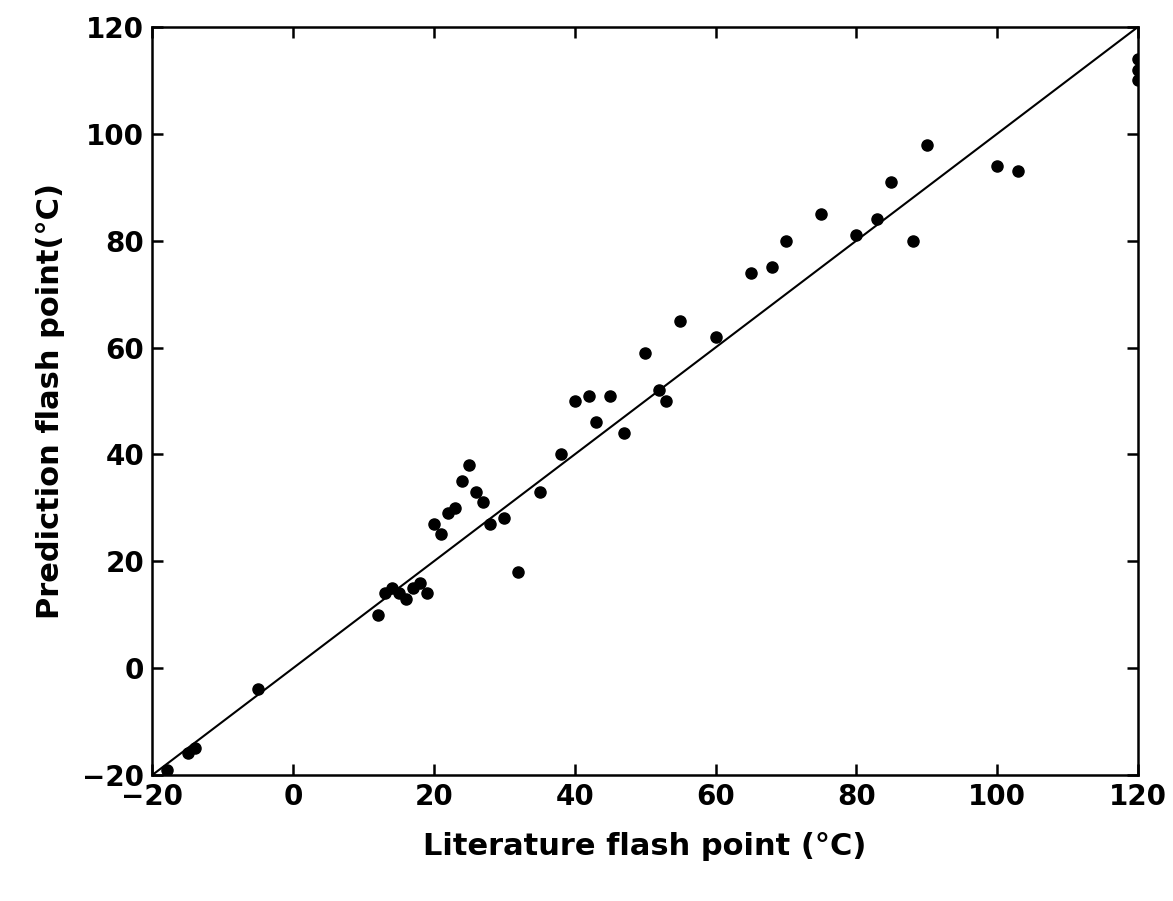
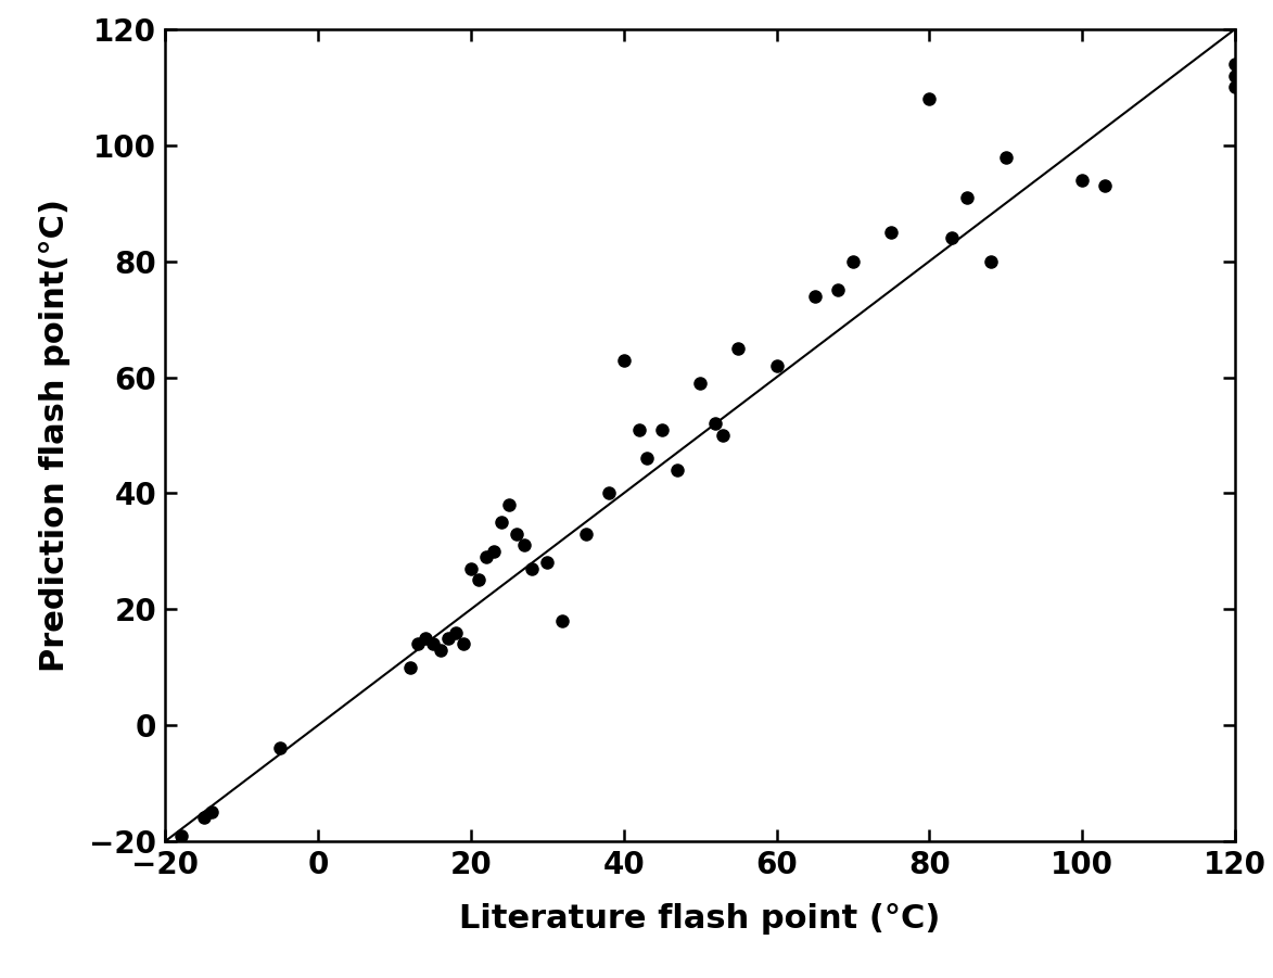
40: 50 -> 63
80: 81 -> 108
